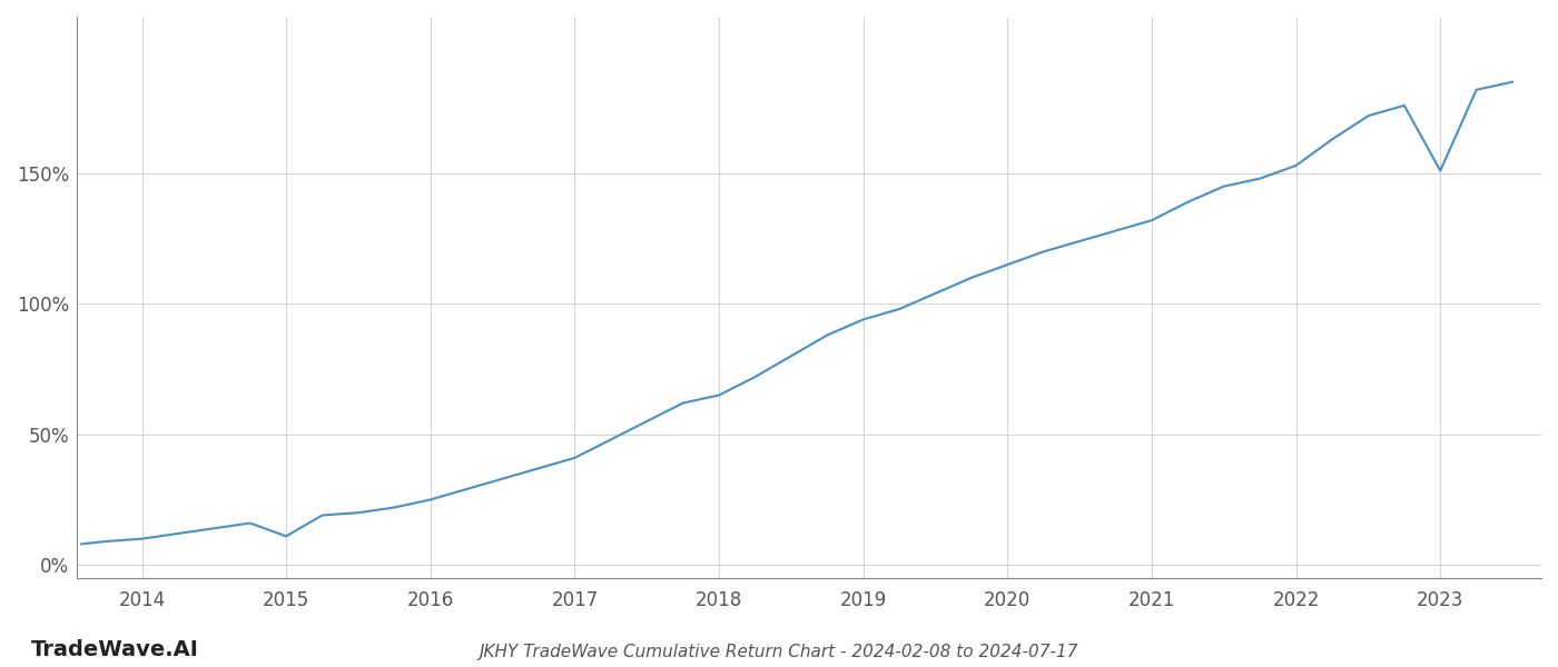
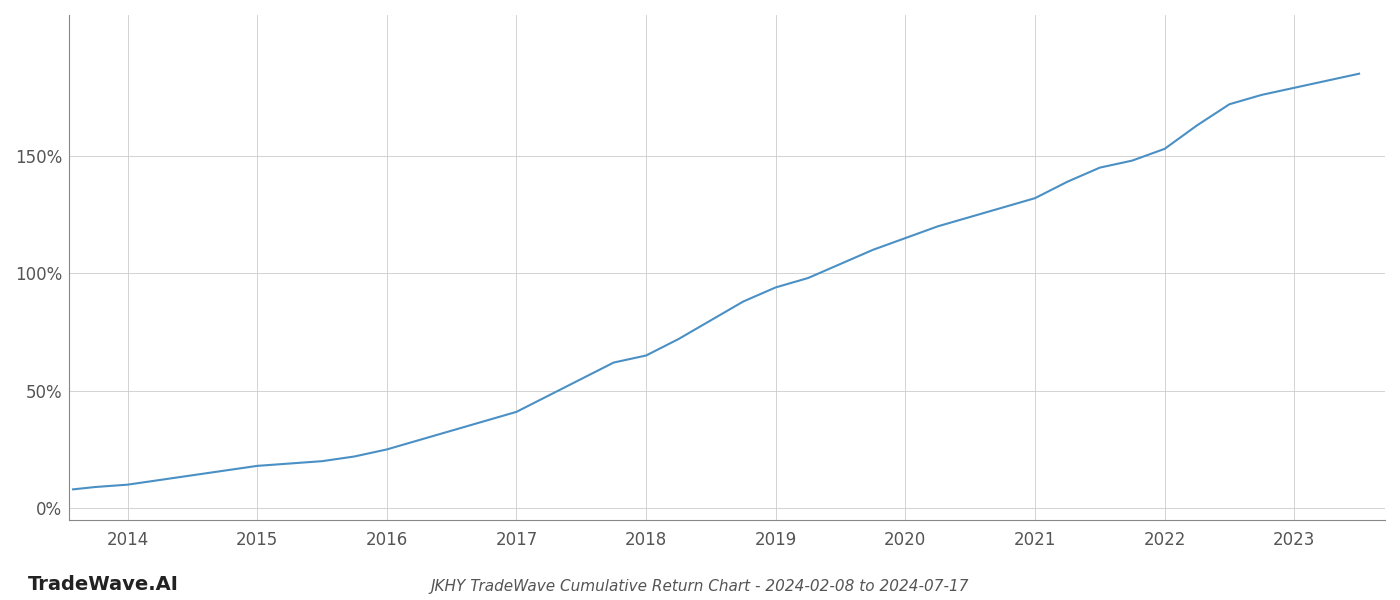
2015: 11% -> 18%
2023: 151% -> 179%
